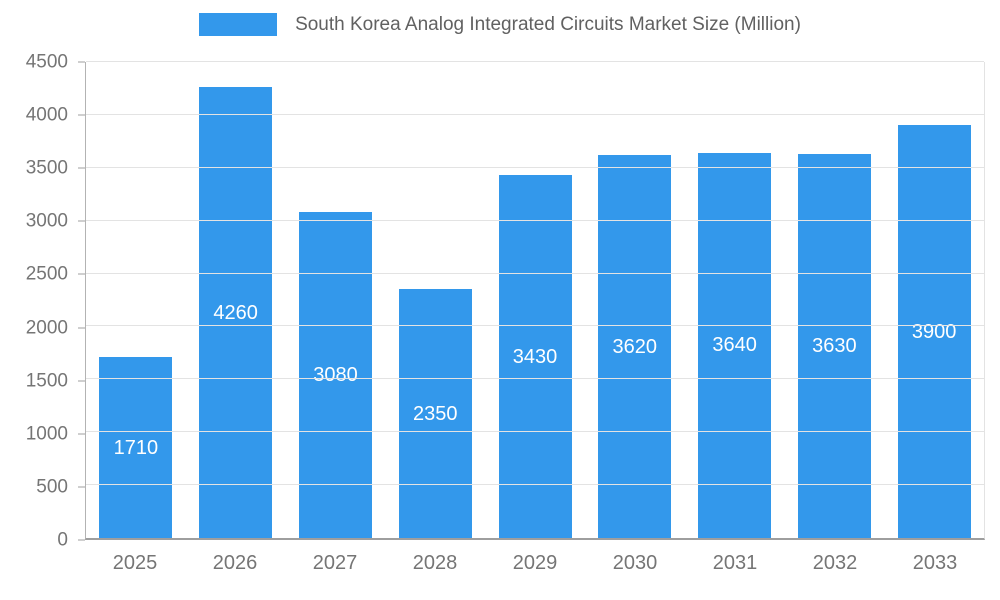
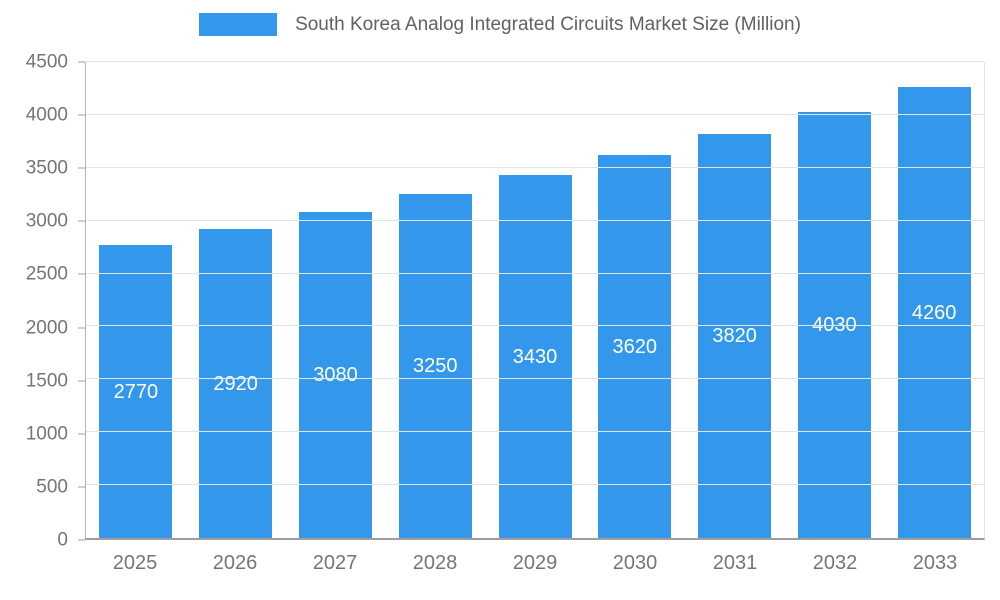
2025: 1710 -> 2770
2026: 4260 -> 2920
2028: 2350 -> 3250
2031: 3640 -> 3820
2032: 3630 -> 4030
2033: 3900 -> 4260
